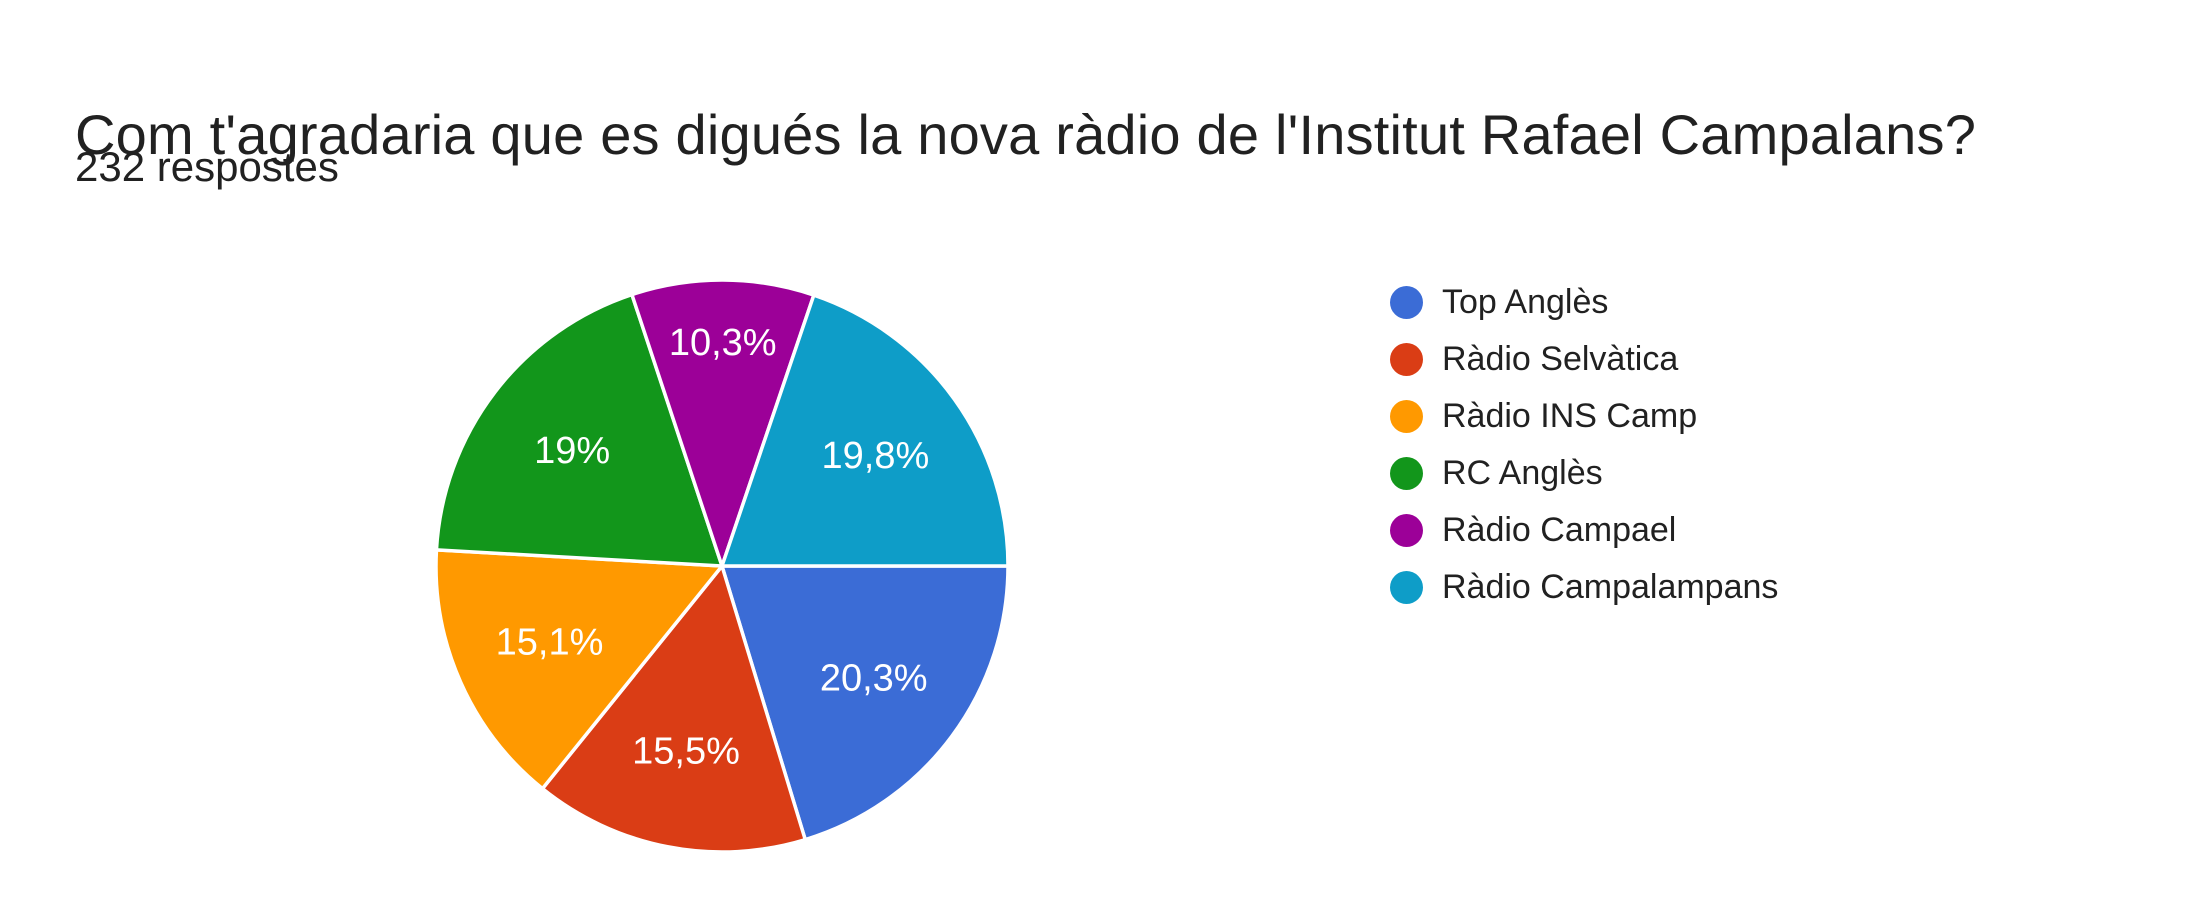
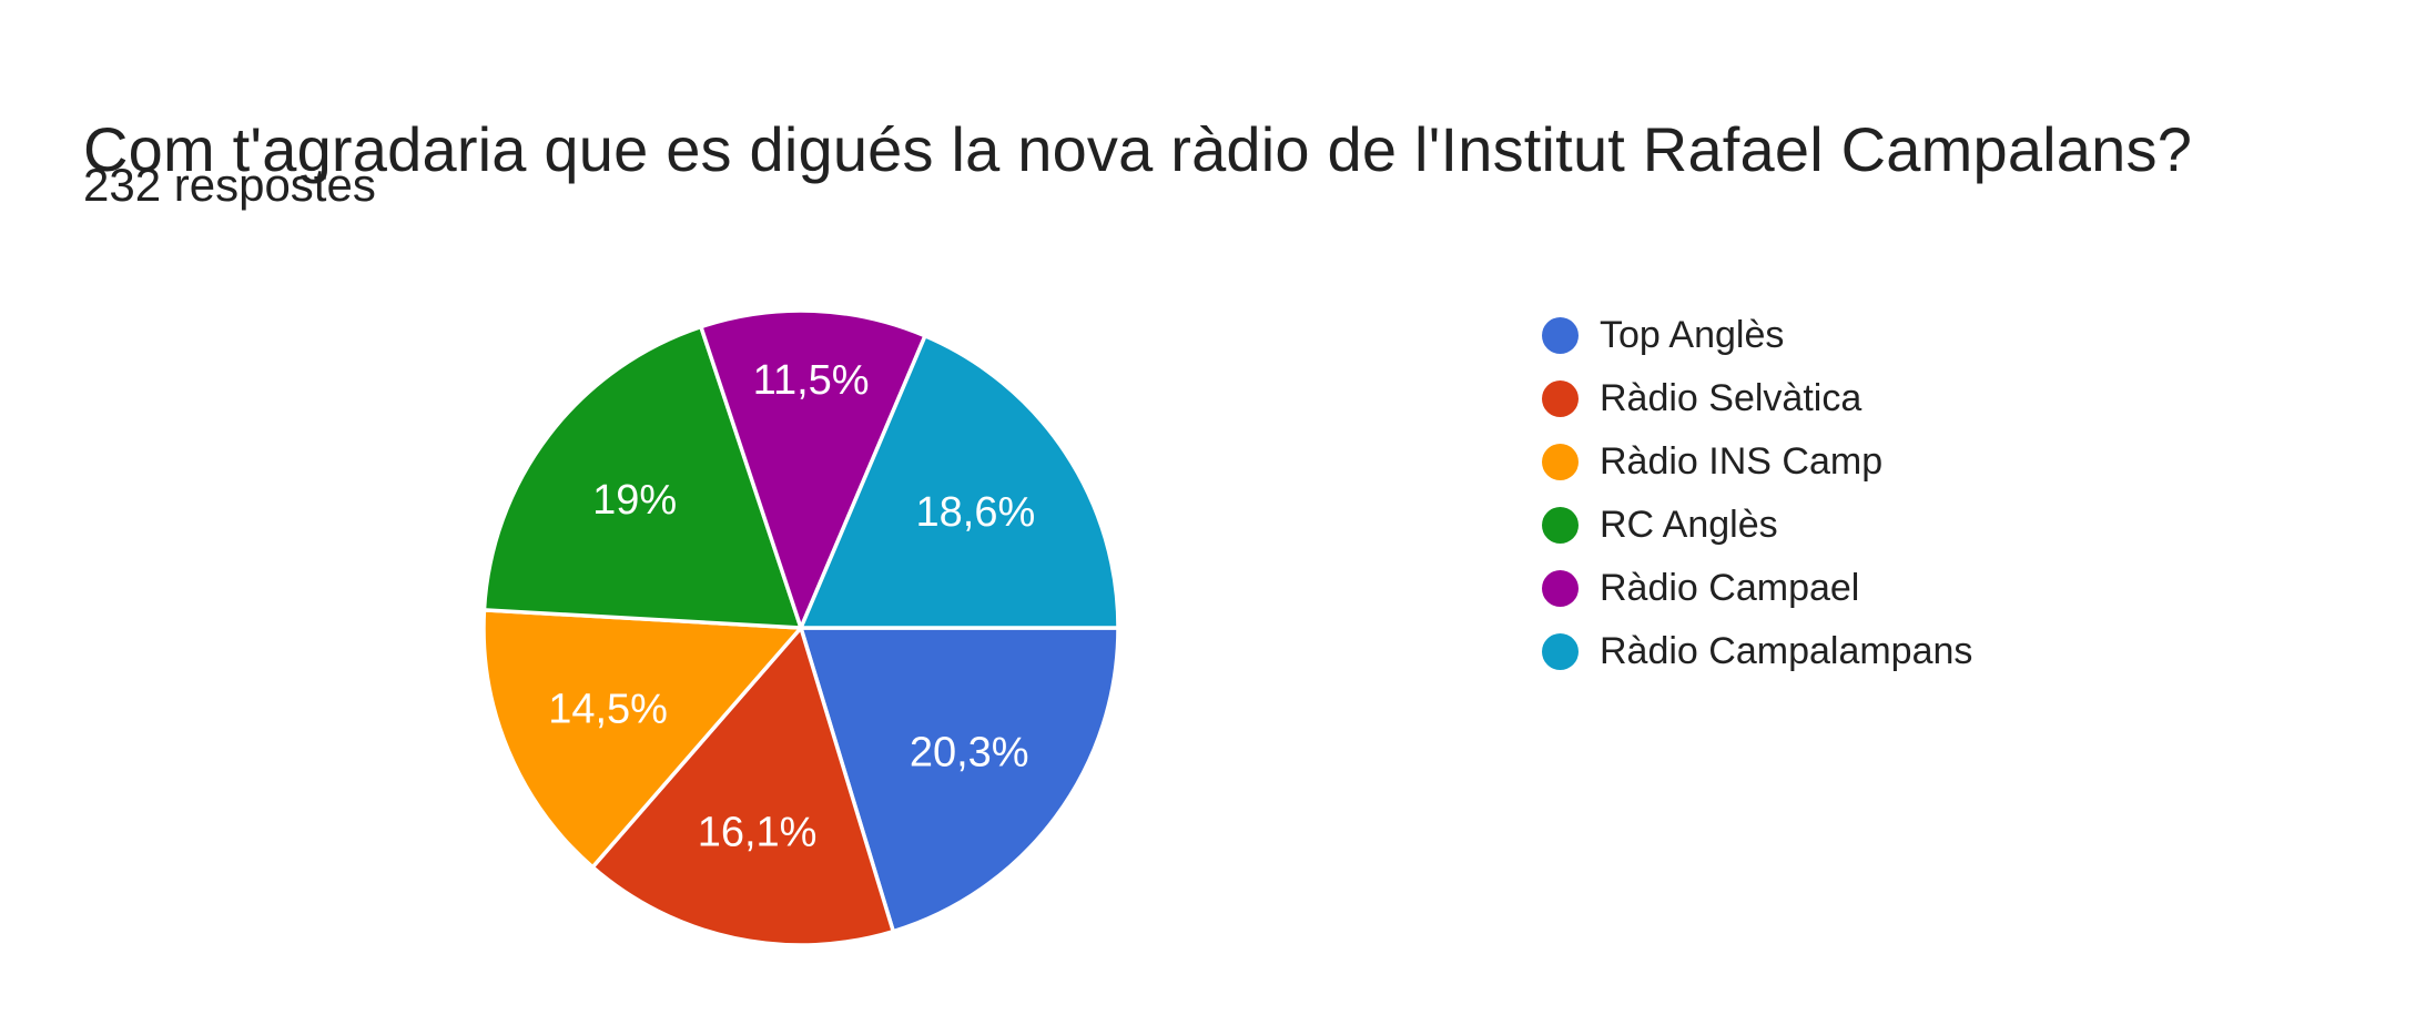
Ràdio Selvàtica: 15,5% -> 16,1%
Ràdio INS Camp: 15,1% -> 14,5%
Ràdio Campael: 10,3% -> 11,5%
Ràdio Campalampans: 19,8% -> 18,6%
